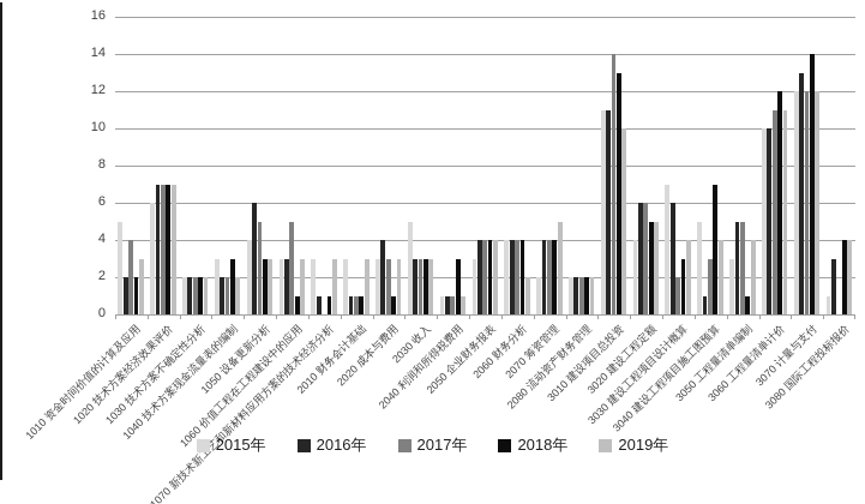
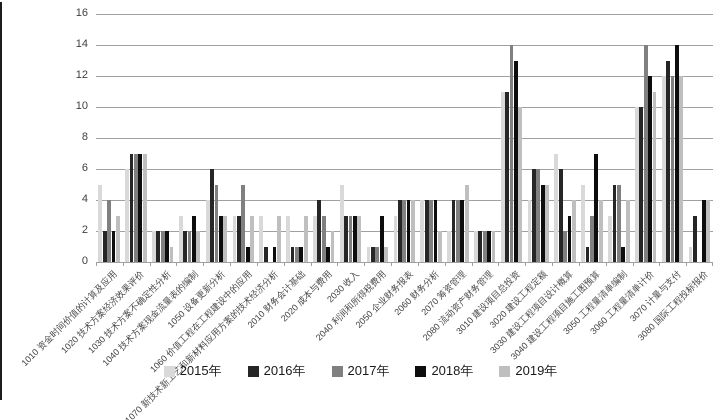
2019年/1030 技术方案不确定性分析: 2 -> 1
2019年/2020 成本与费用: 3 -> 2
2017年/3060 工程量清单计价: 11 -> 14
